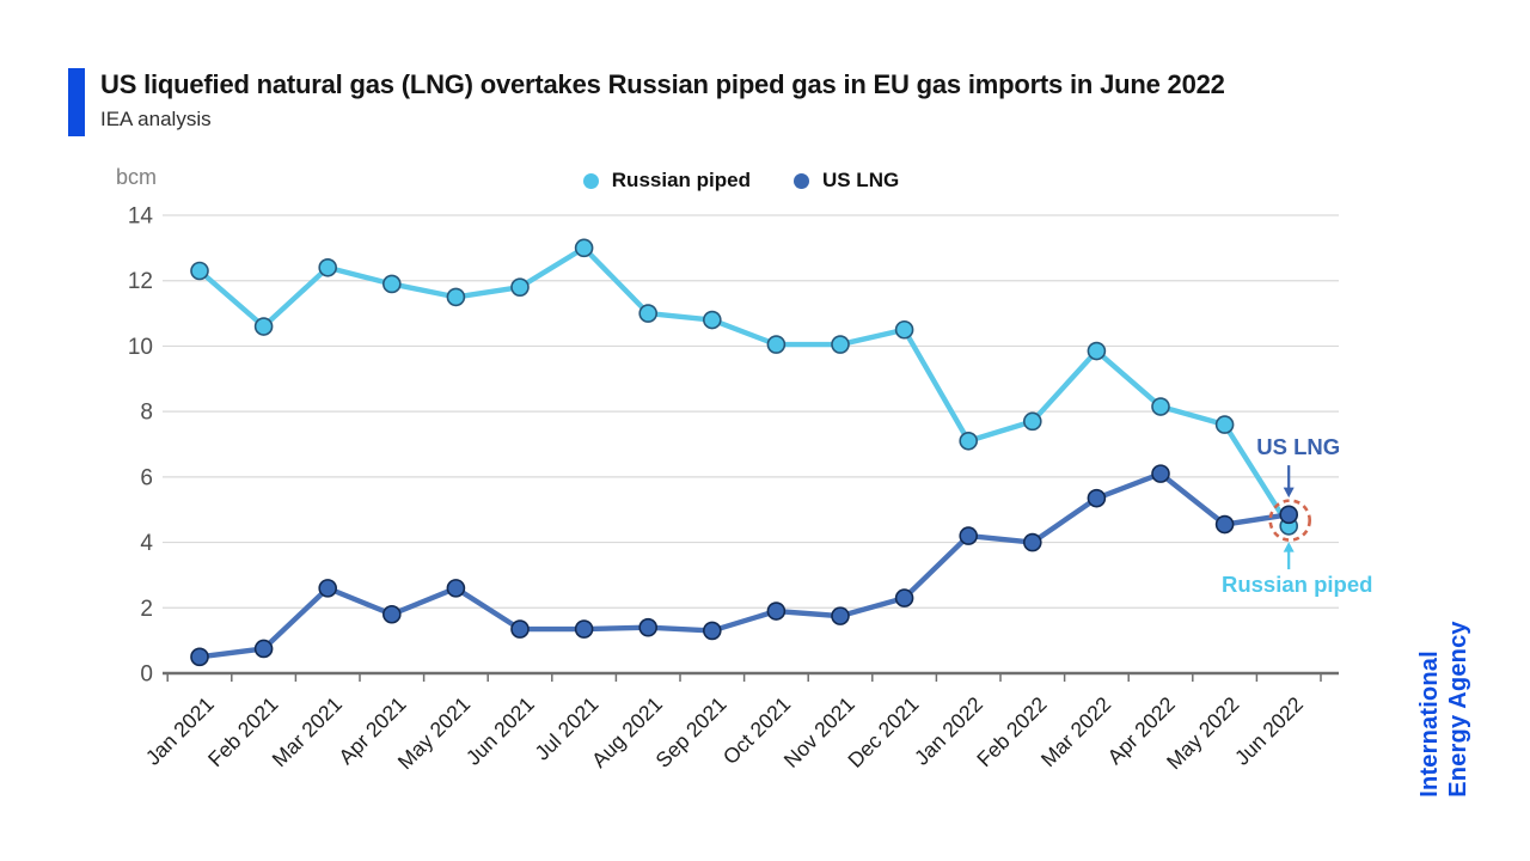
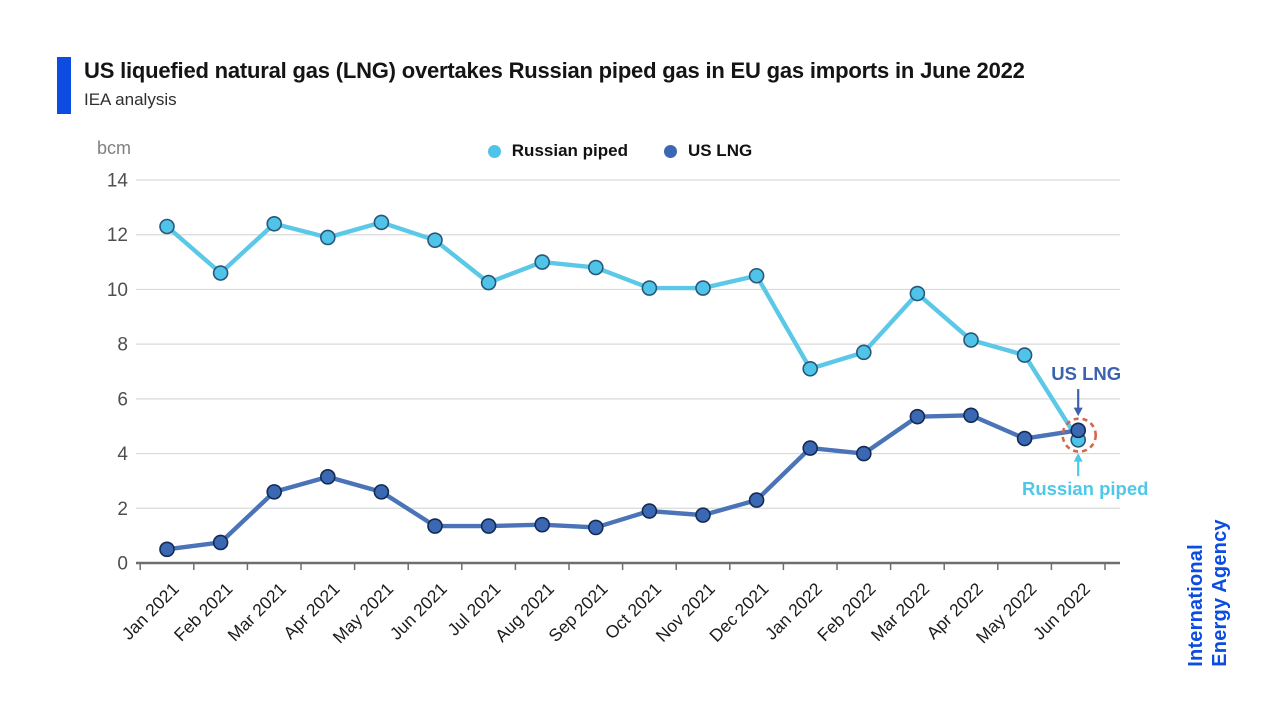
US LNG/Apr 2021: 1.8 -> 3.1
Russian piped/May 2021: 11.5 -> 12.4
Russian piped/Jul 2021: 13.0 -> 10.2
US LNG/Apr 2022: 6.1 -> 5.4
